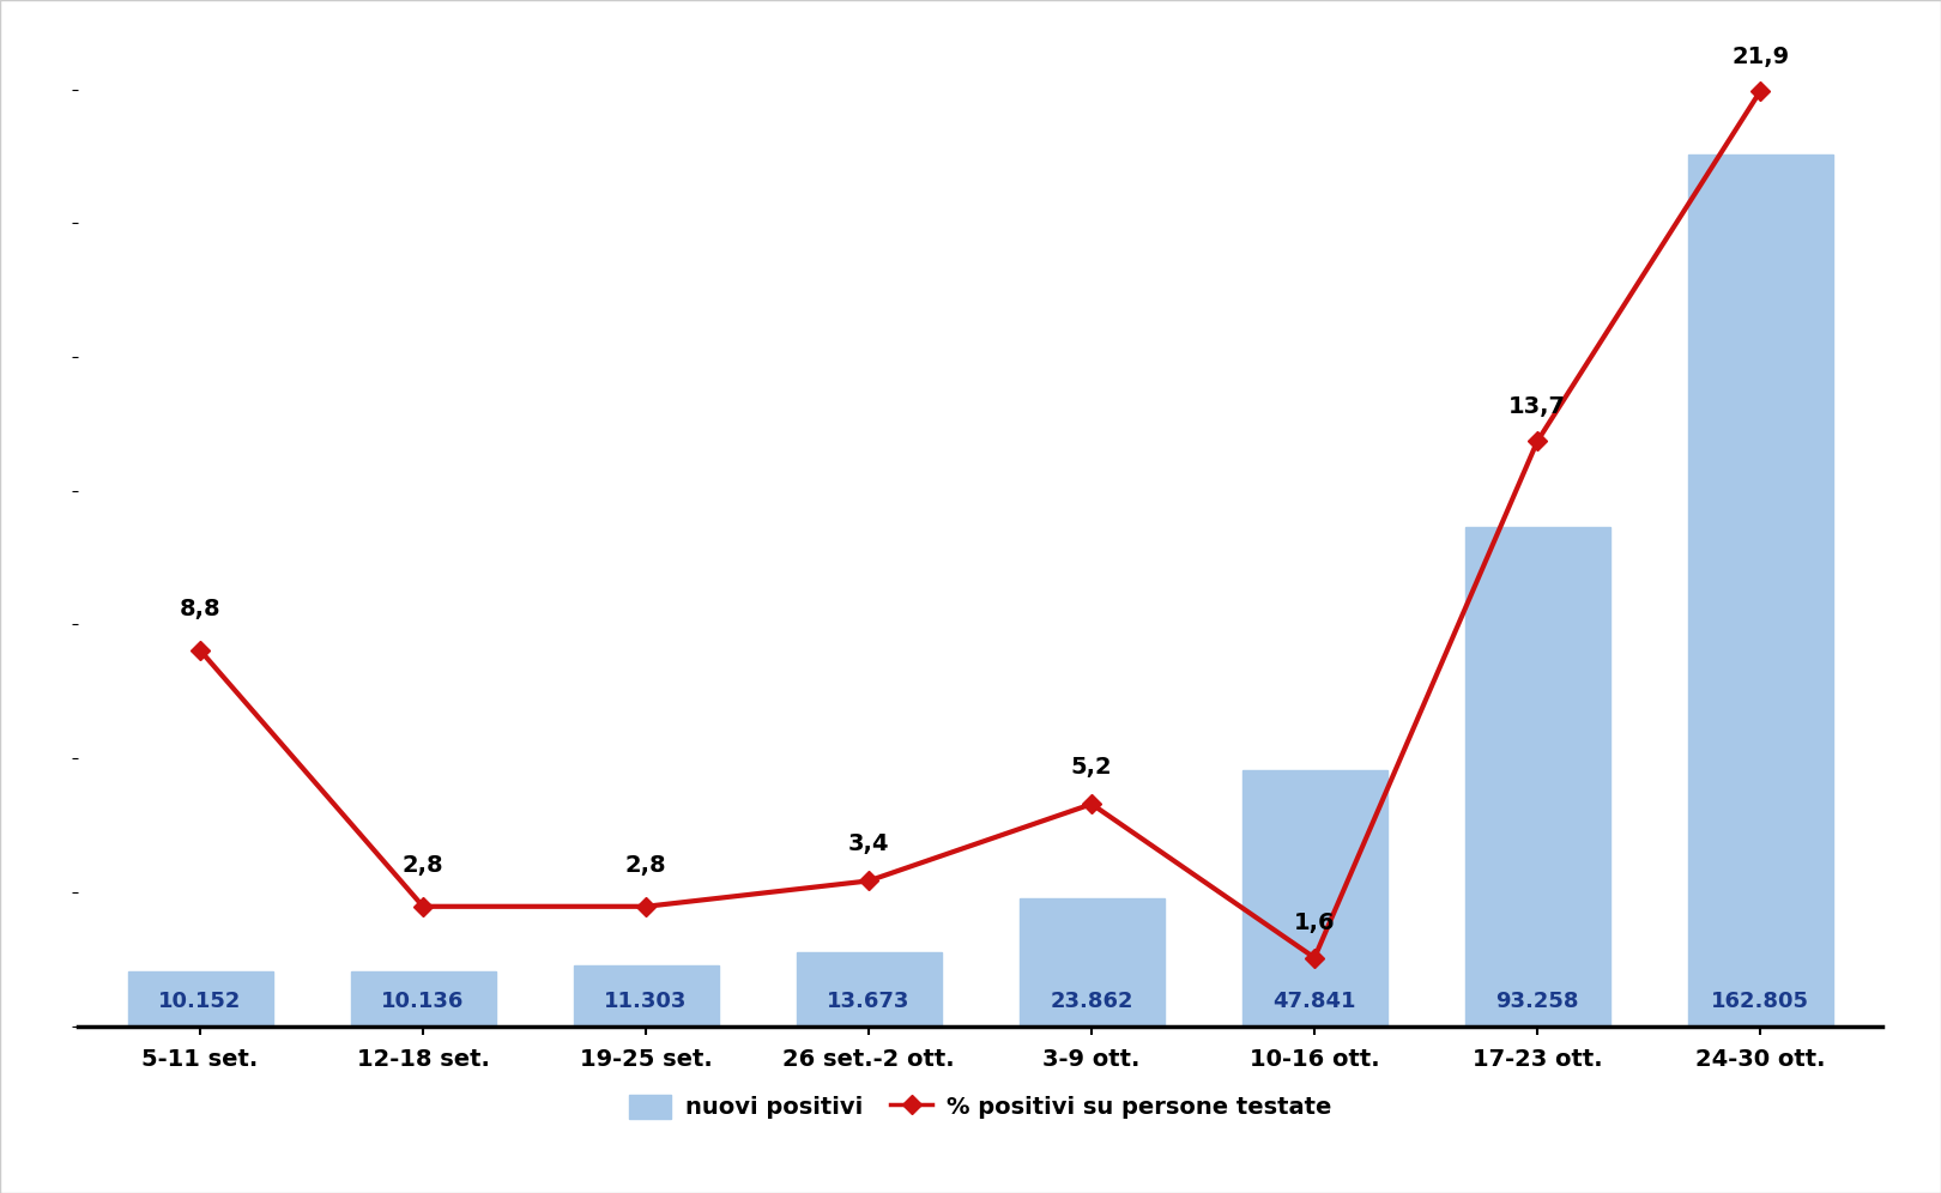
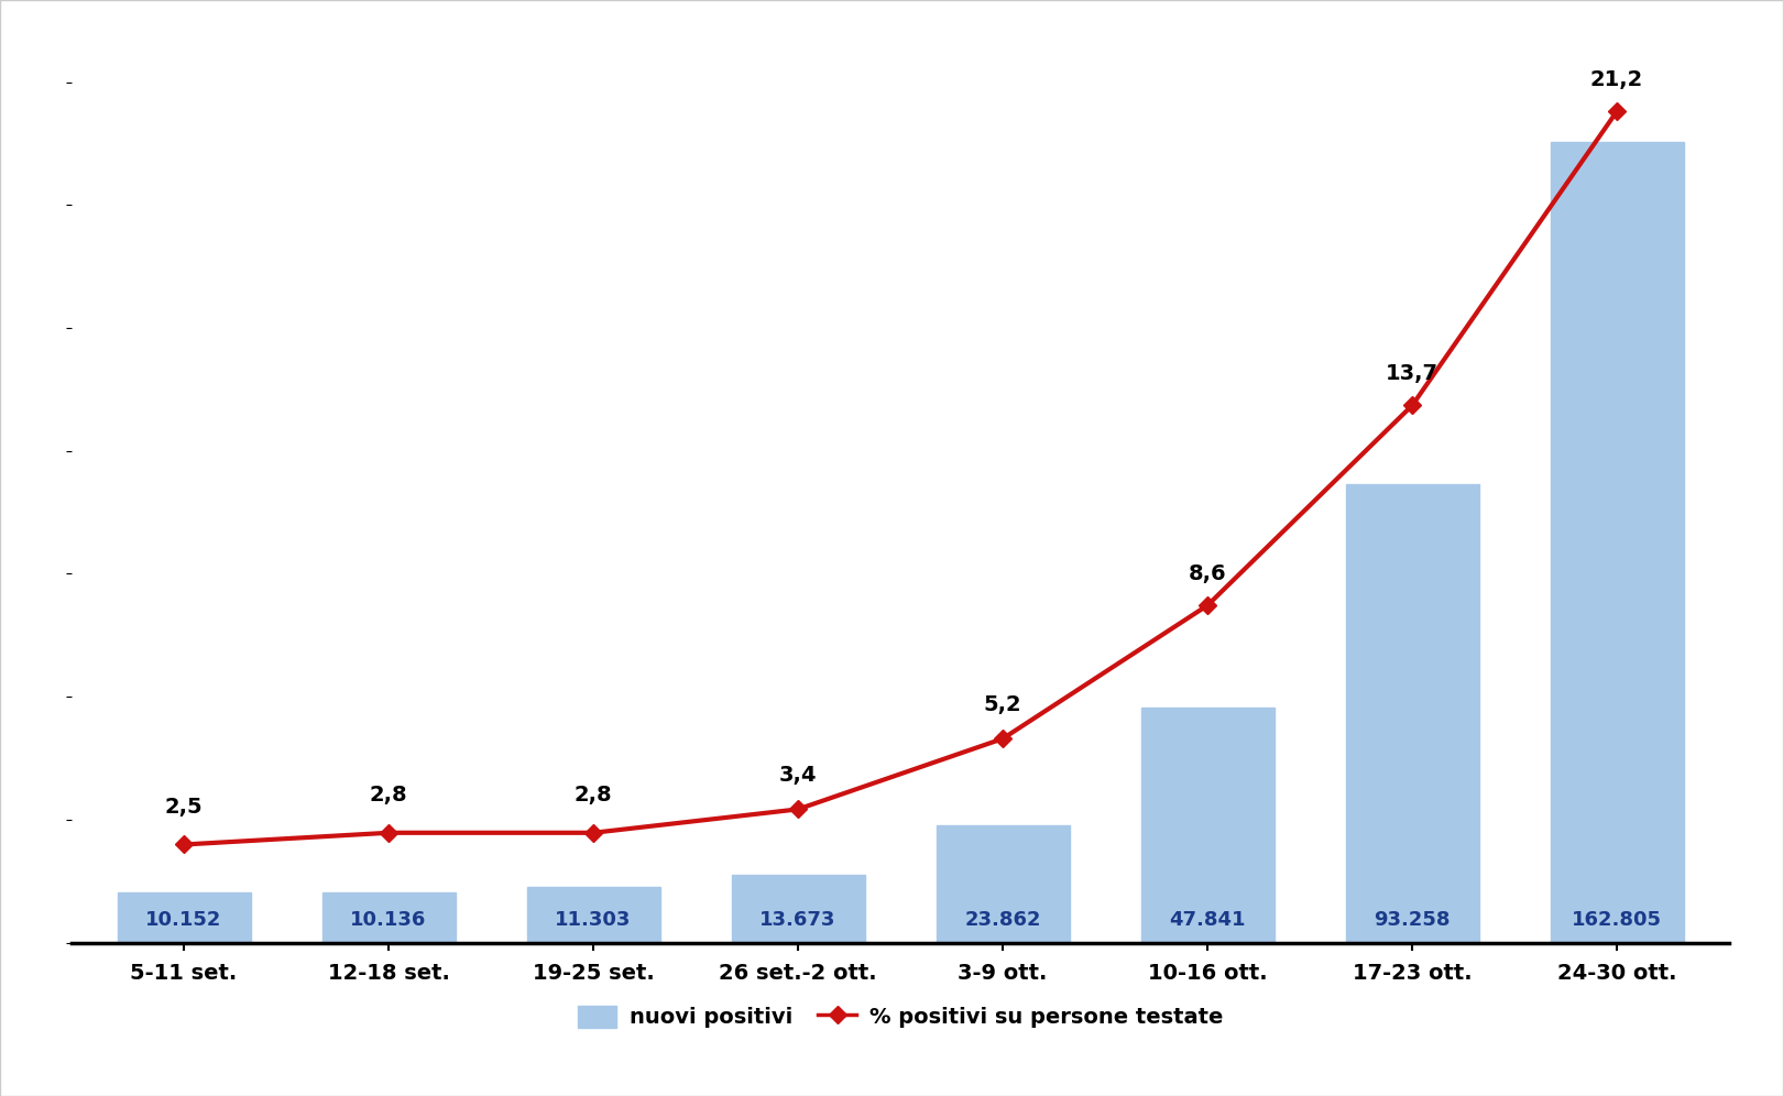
% positivi su persone testate/5-11 set.: 8,8 -> 2,5
% positivi su persone testate/10-16 ott.: 1,6 -> 8,6
% positivi su persone testate/24-30 ott.: 21,9 -> 21,2
